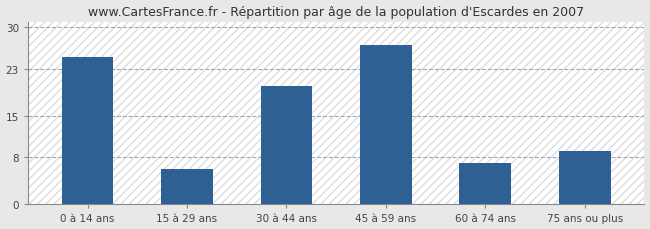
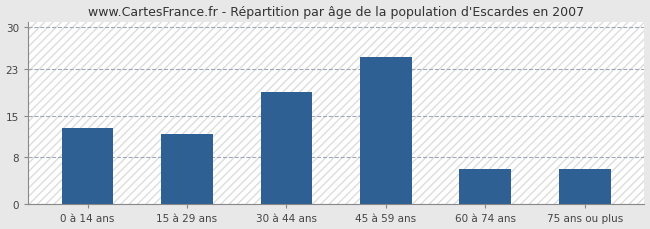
0 à 14 ans: 25 -> 13
15 à 29 ans: 6 -> 12
30 à 44 ans: 20 -> 19
45 à 59 ans: 27 -> 25
60 à 74 ans: 7 -> 6
75 ans ou plus: 9 -> 6
